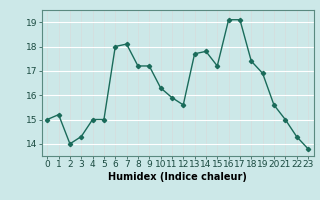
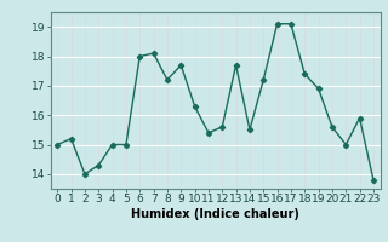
9: 17.2 -> 17.7
11: 15.9 -> 15.4
14: 17.8 -> 15.5
22: 14.3 -> 15.9
